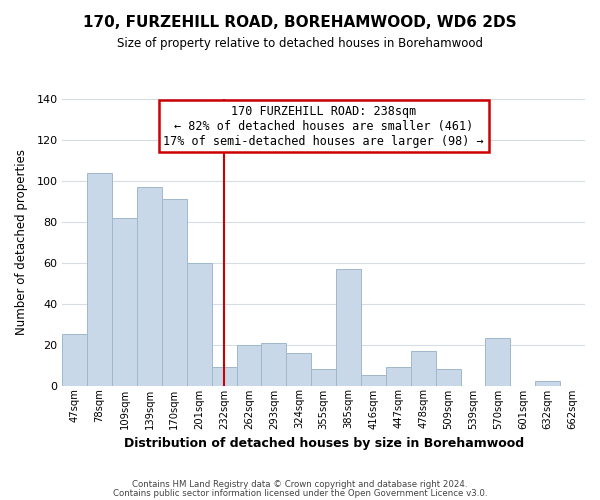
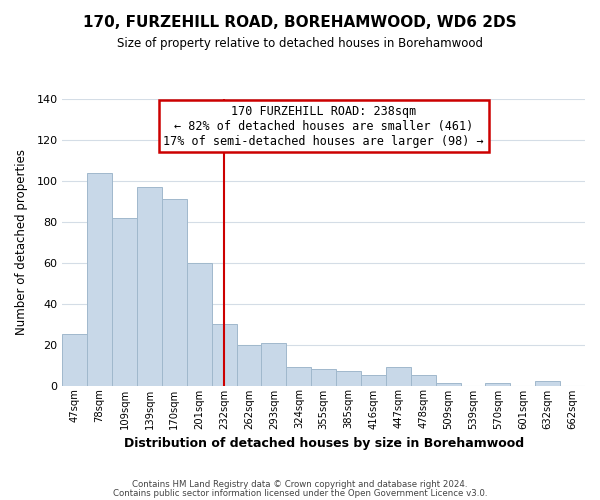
232sqm: 9 -> 30
324sqm: 16 -> 9
385sqm: 57 -> 7
478sqm: 17 -> 5
509sqm: 8 -> 1
570sqm: 23 -> 1
